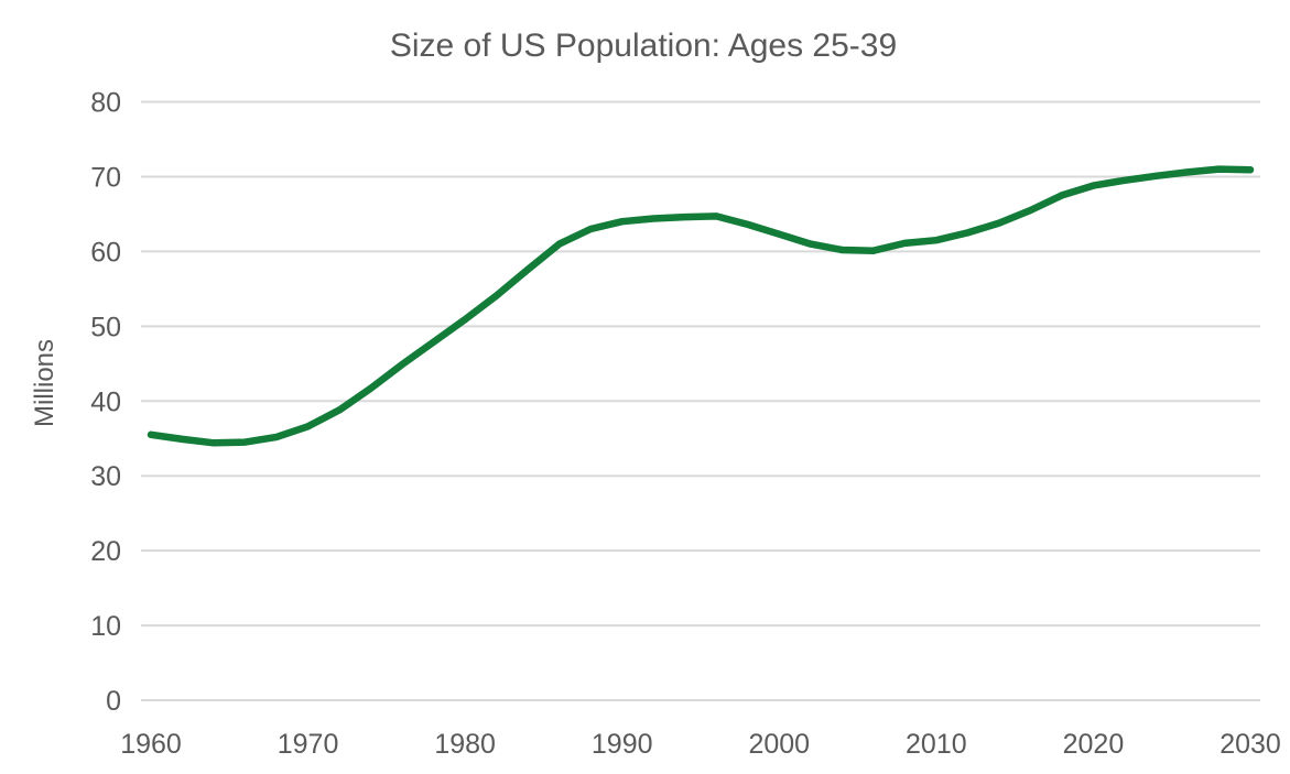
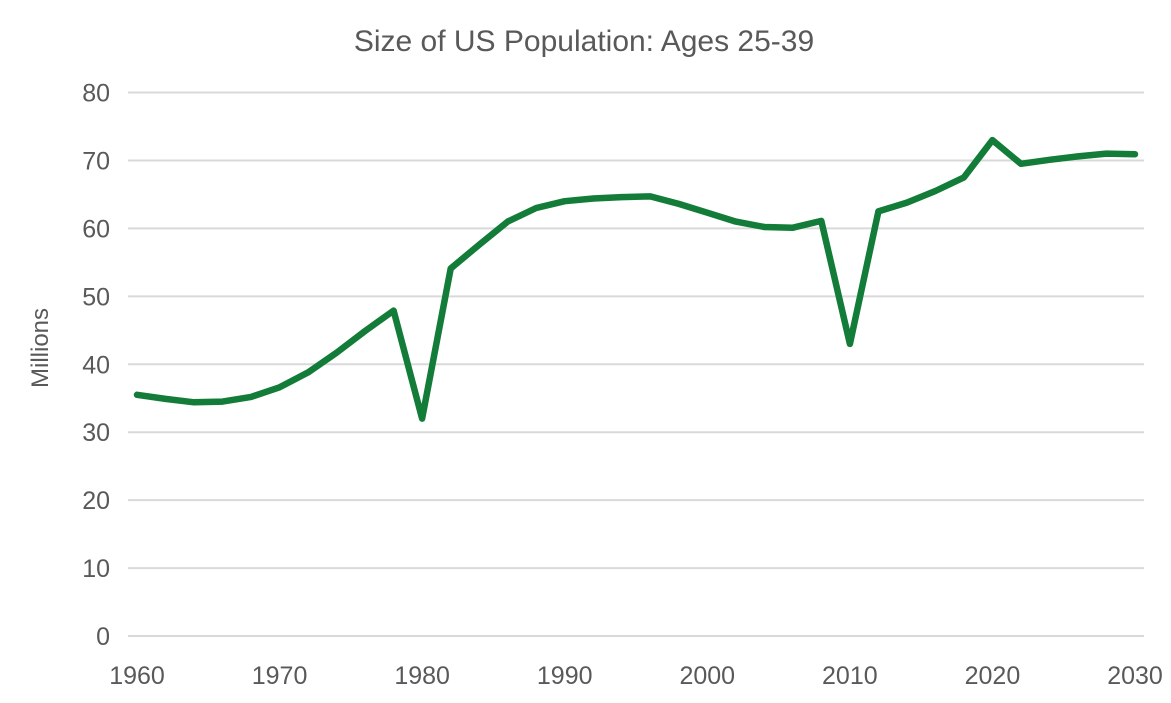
1980: 51 -> 32
2010: 62 -> 43
2020: 69 -> 73
